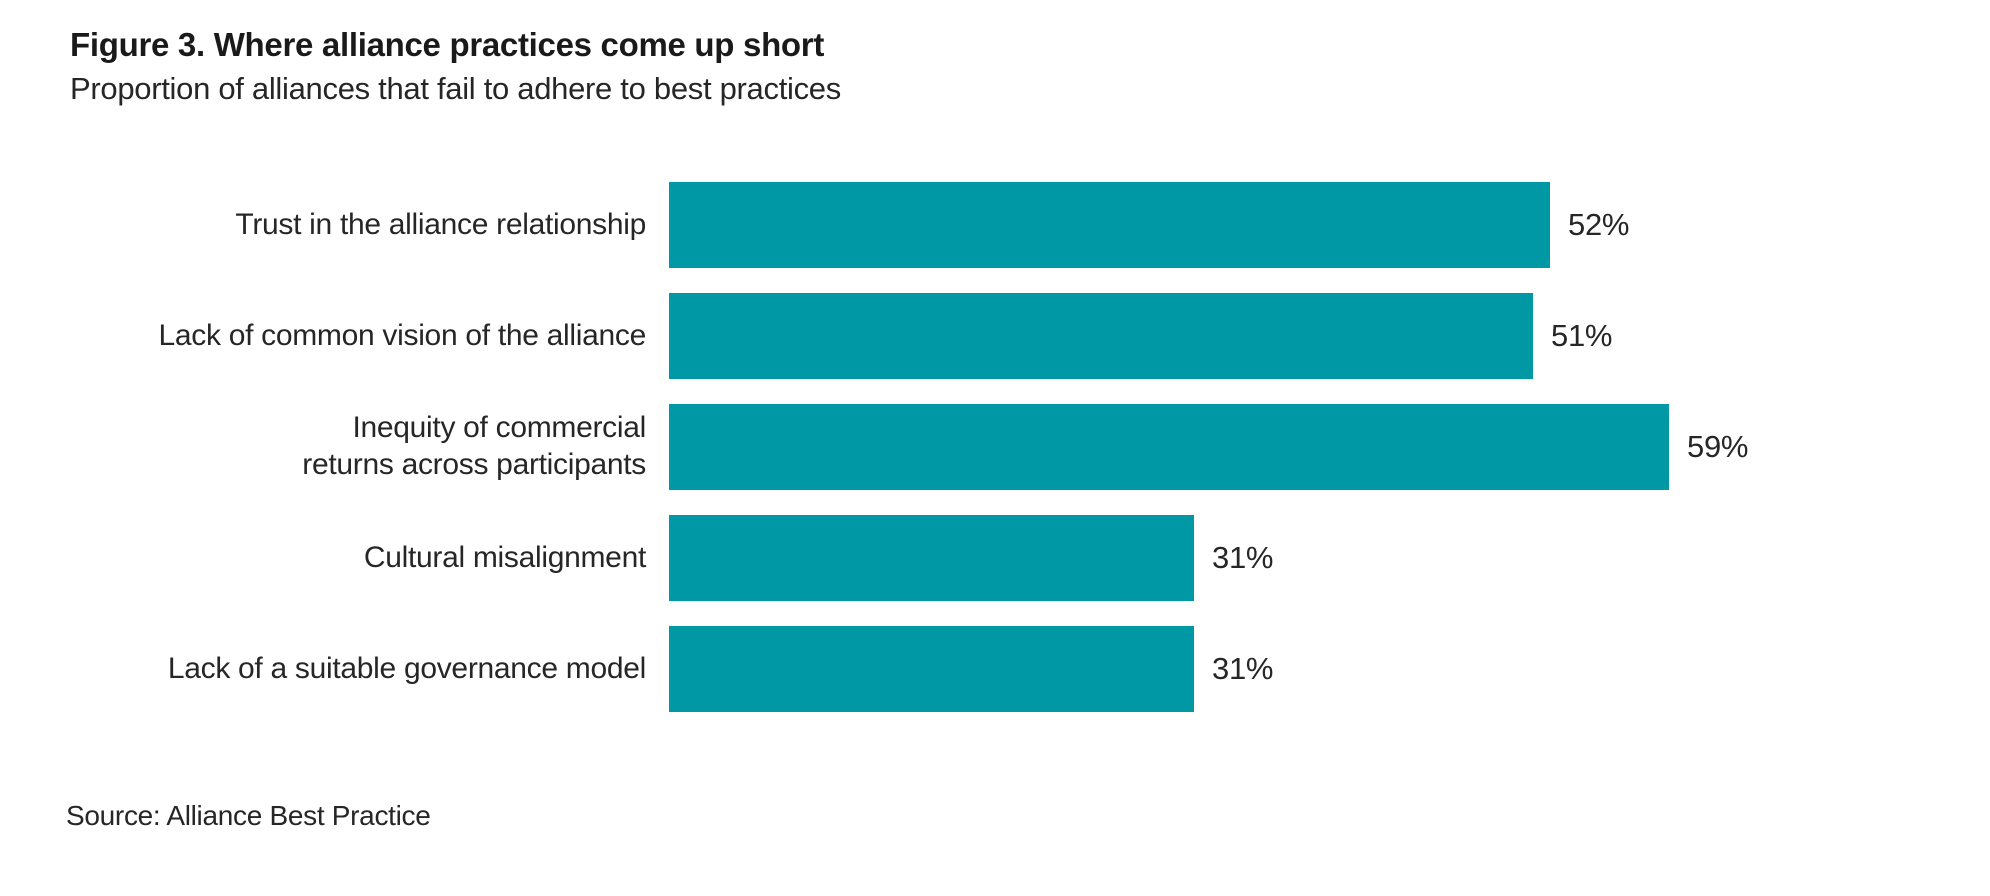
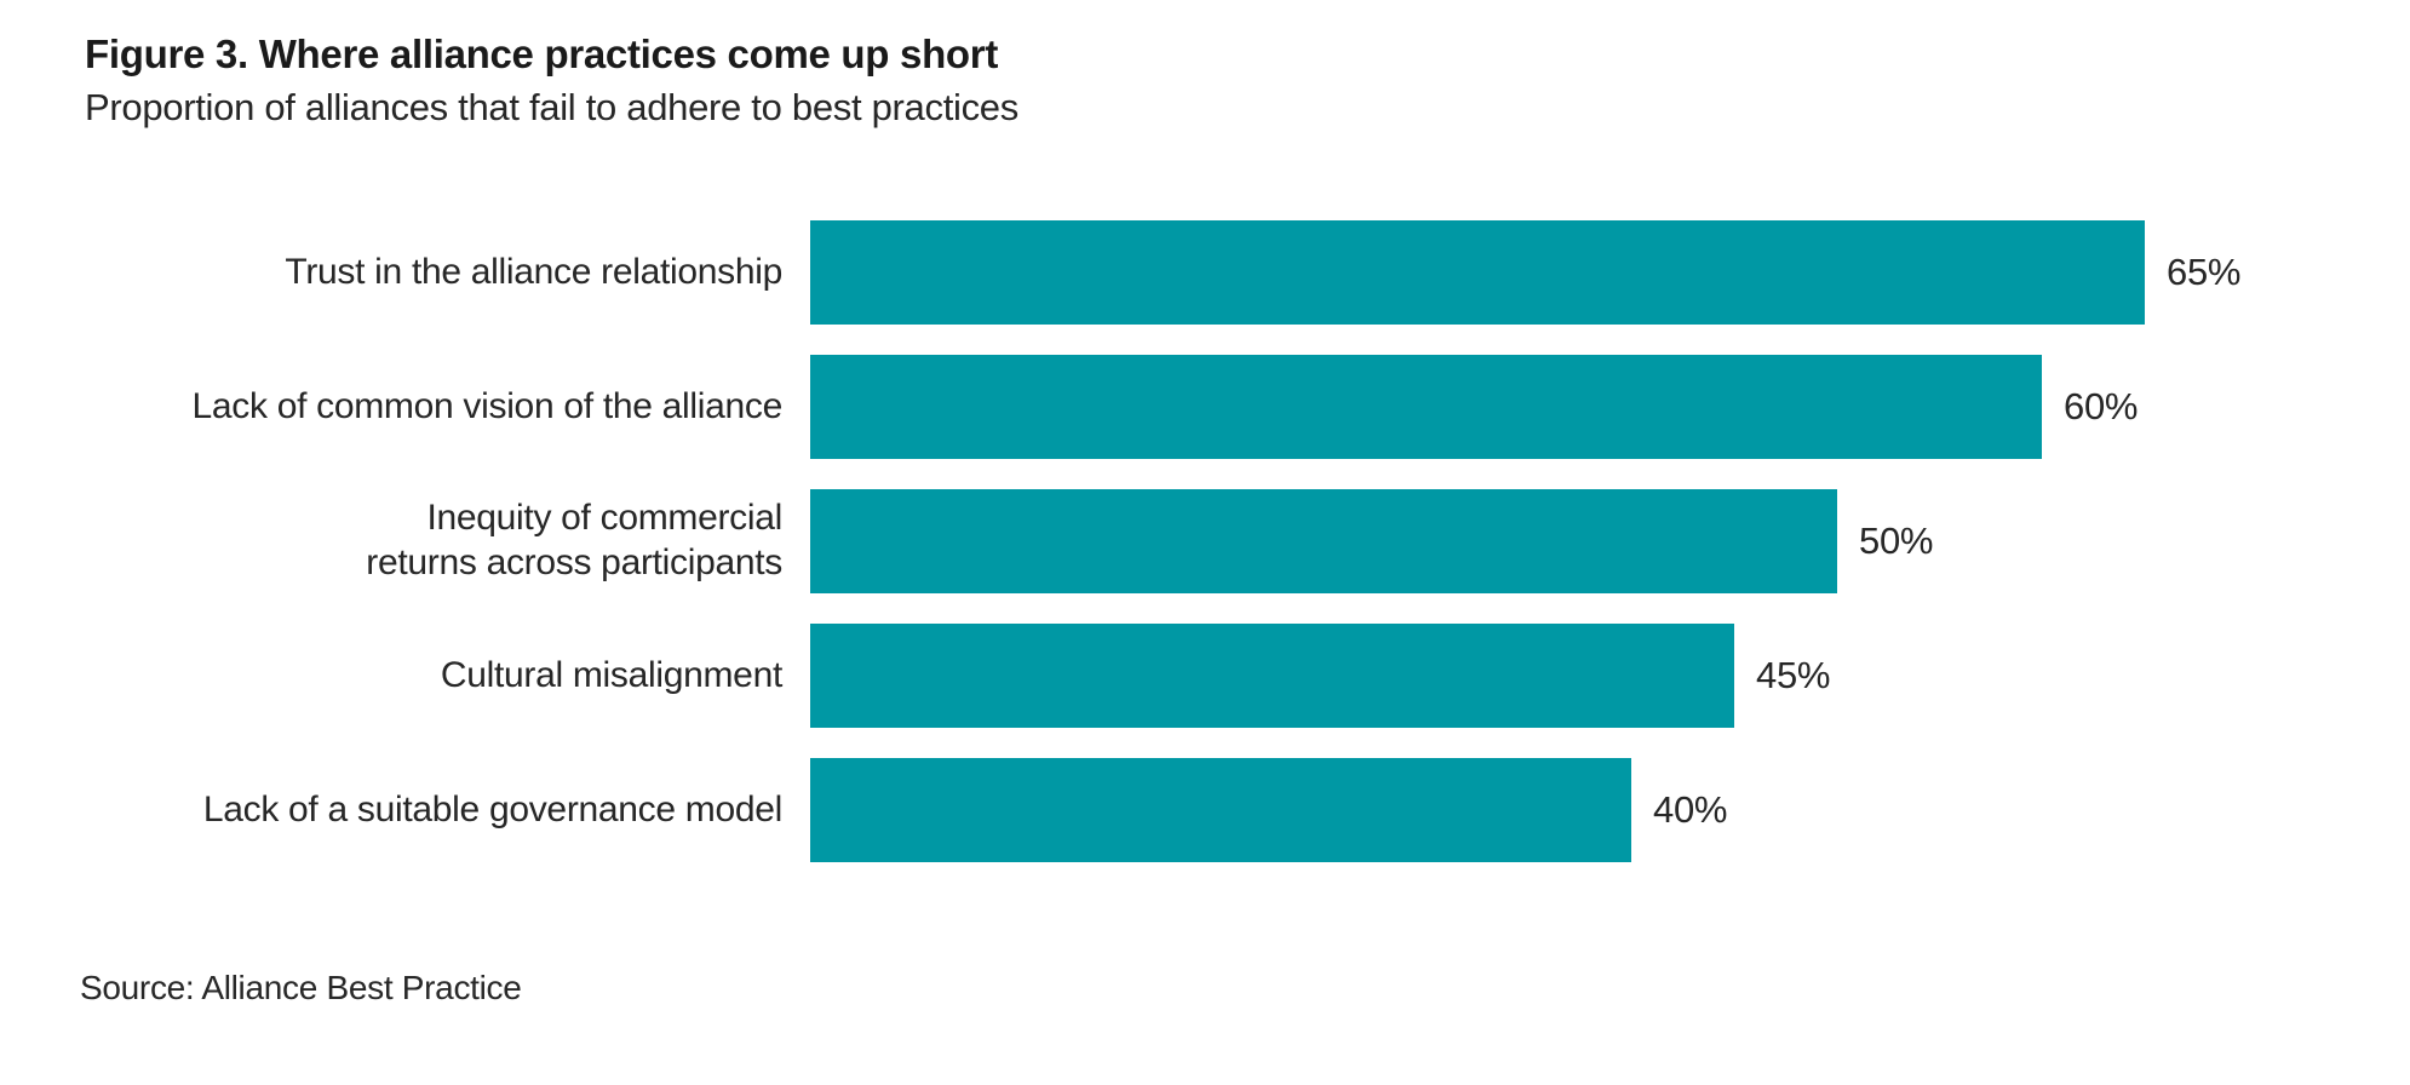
Trust in the alliance relationship: 52% -> 65%
Lack of common vision of the alliance: 51% -> 60%
Inequity of commercial returns across participants: 59% -> 50%
Cultural misalignment: 31% -> 45%
Lack of a suitable governance model: 31% -> 40%
